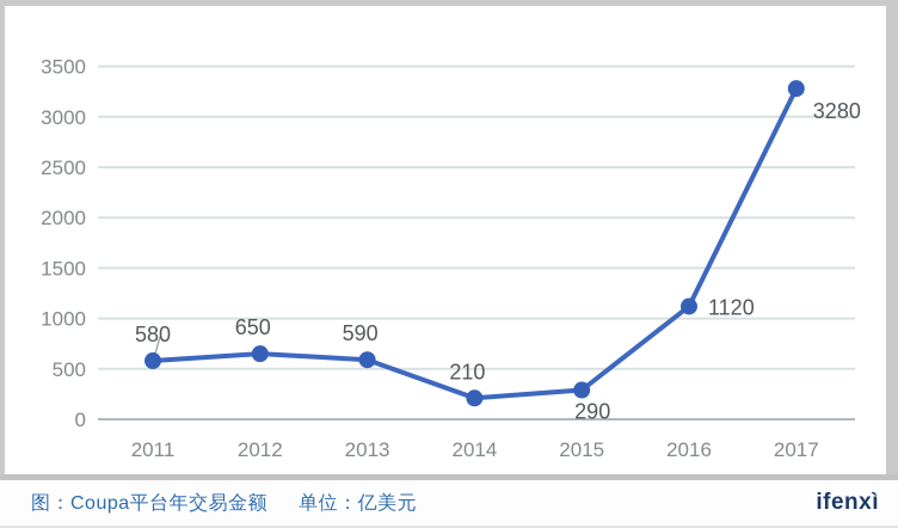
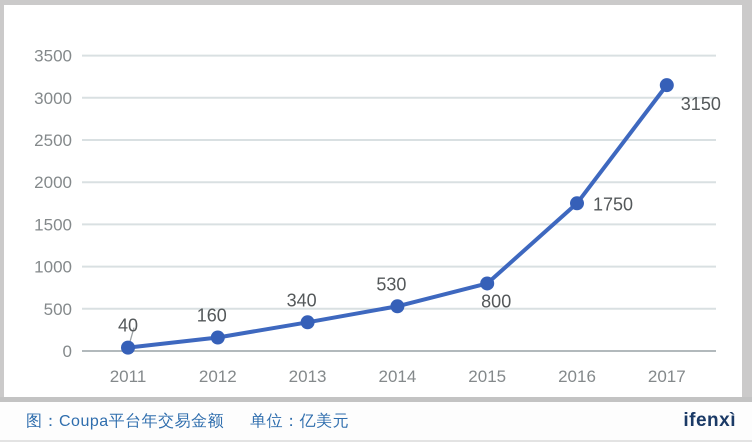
2011: 580 -> 40
2012: 650 -> 160
2013: 590 -> 340
2014: 210 -> 530
2015: 290 -> 800
2016: 1120 -> 1750
2017: 3280 -> 3150
